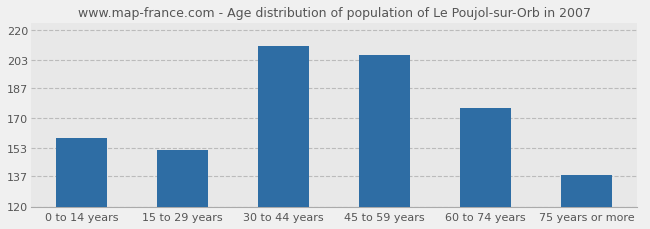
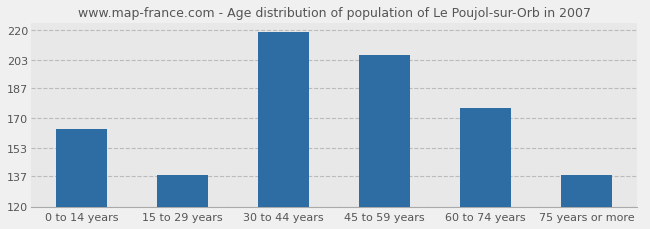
0 to 14 years: 159 -> 164
15 to 29 years: 152 -> 138
30 to 44 years: 211 -> 219
